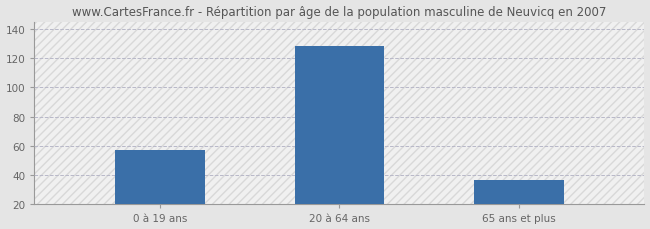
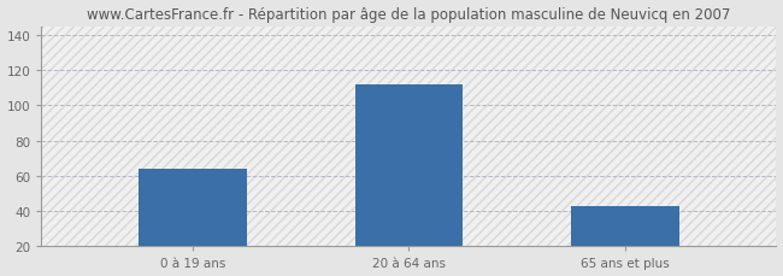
0 à 19 ans: 57 -> 64
20 à 64 ans: 128 -> 112
65 ans et plus: 37 -> 43
